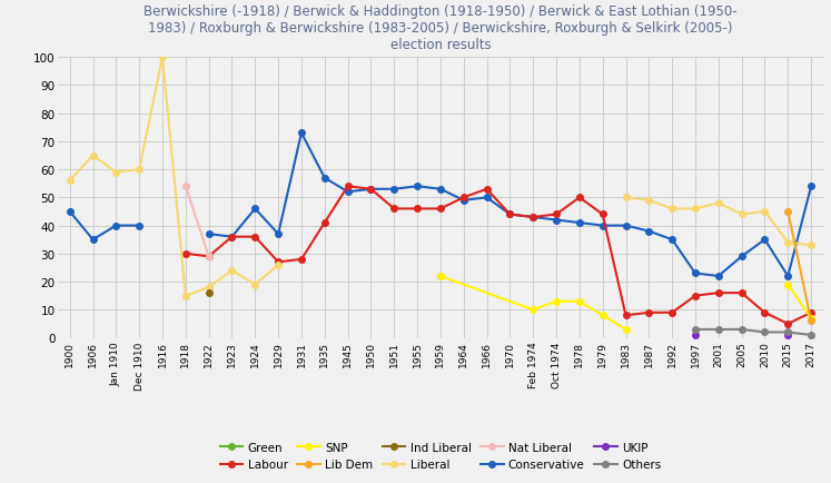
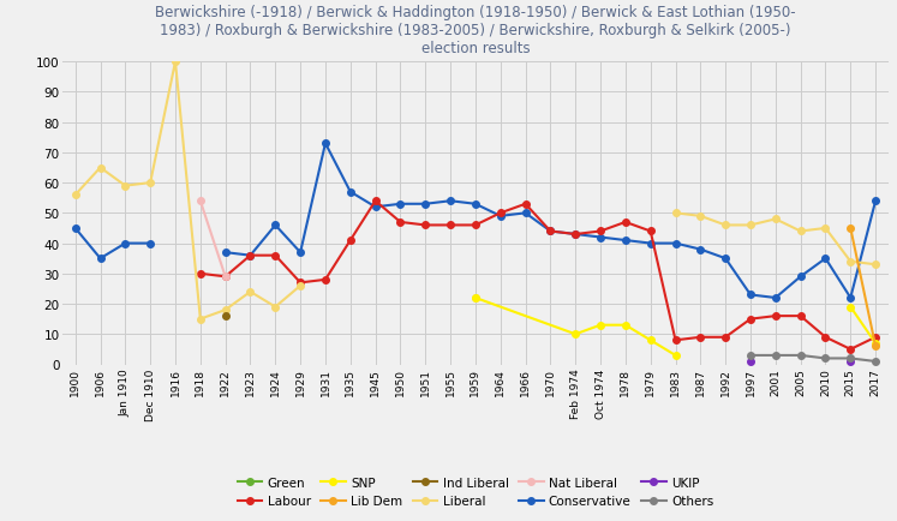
Labour/1950: 53 -> 47
Labour/1978: 50 -> 47
